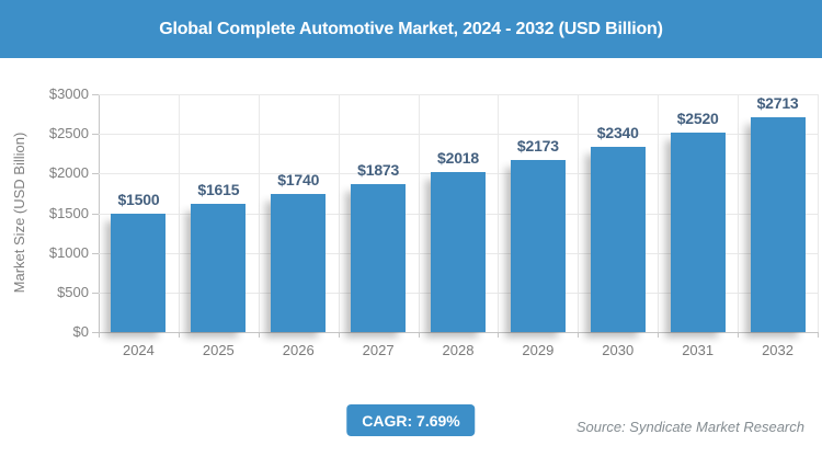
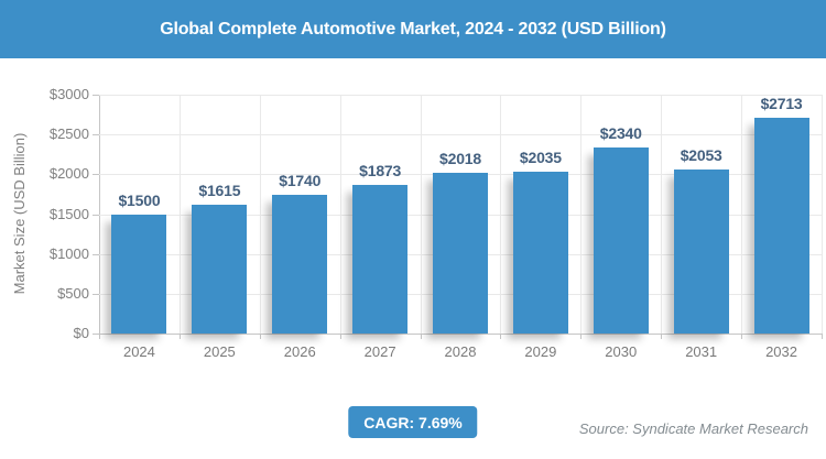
2029: $2173 -> $2035
2031: $2520 -> $2053
